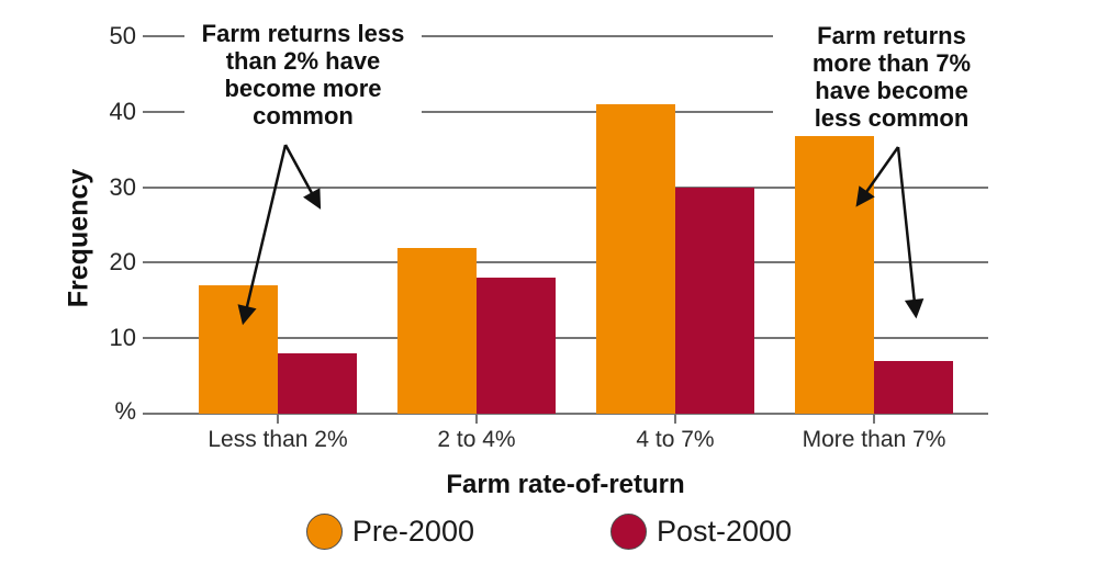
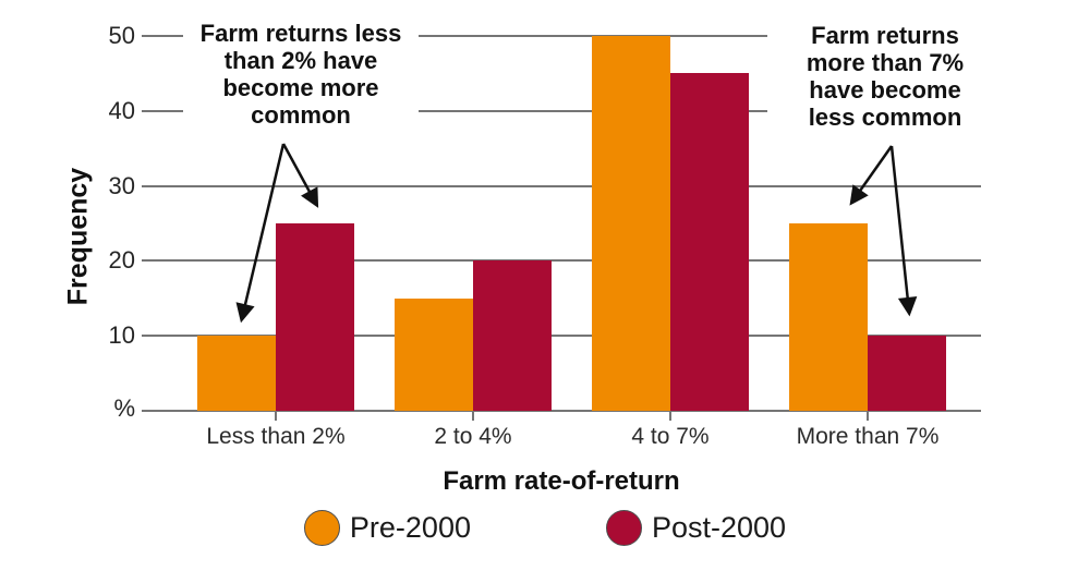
Pre-2000/Less than 2%: 17 -> 10
Post-2000/Less than 2%: 8 -> 25
Pre-2000/2 to 4%: 22 -> 15
Post-2000/2 to 4%: 18 -> 20
Pre-2000/4 to 7%: 41 -> 50
Post-2000/4 to 7%: 30 -> 45
Pre-2000/More than 7%: 42 -> 25
Post-2000/More than 7%: 7 -> 10
